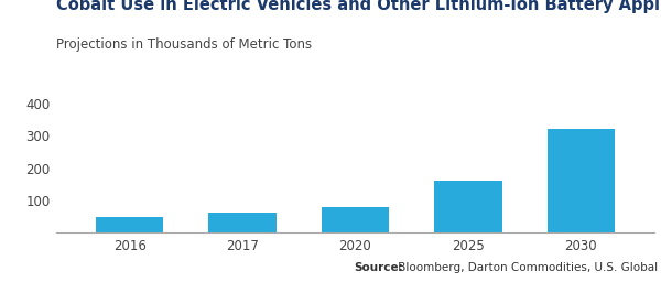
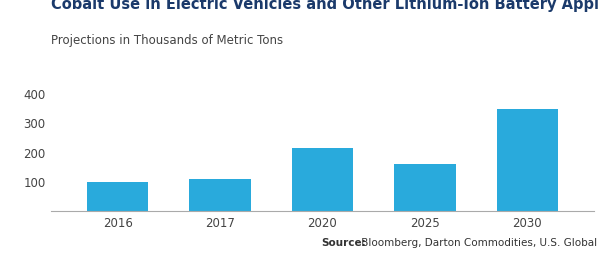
2016: 50 -> 100
2017: 63 -> 110
2020: 78 -> 215
2030: 323 -> 350
